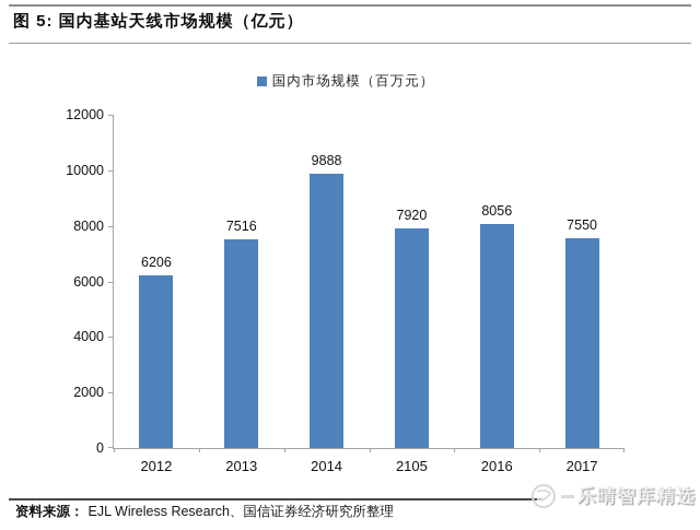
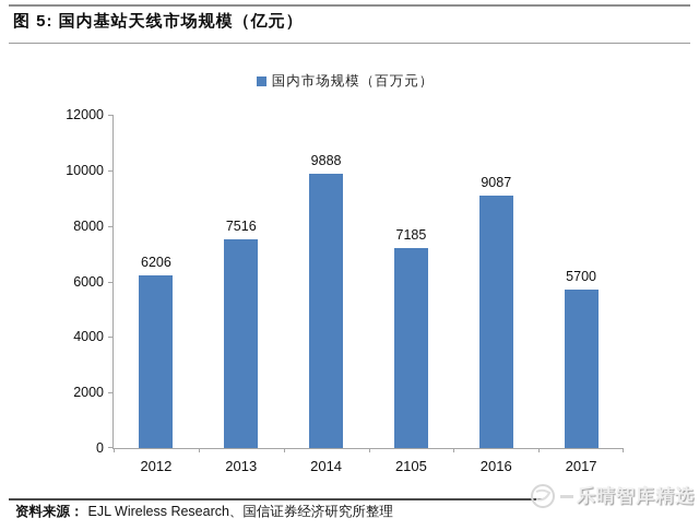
2105: 7920 -> 7185
2016: 8056 -> 9087
2017: 7550 -> 5700
